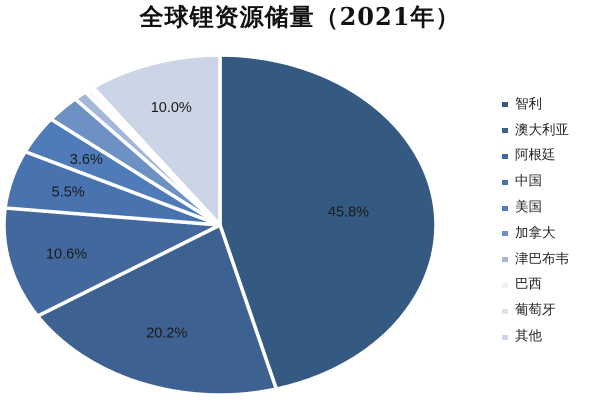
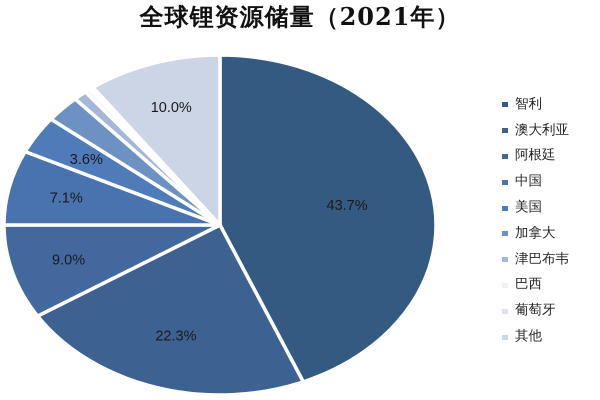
智利: 45.8% -> 43.7%
澳大利亚: 20.2% -> 22.3%
阿根廷: 10.6% -> 9.0%
中国: 5.5% -> 7.1%
